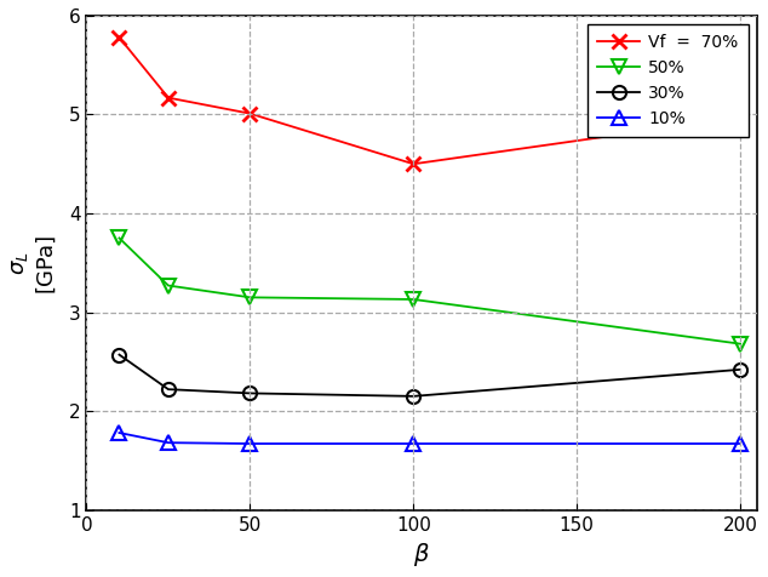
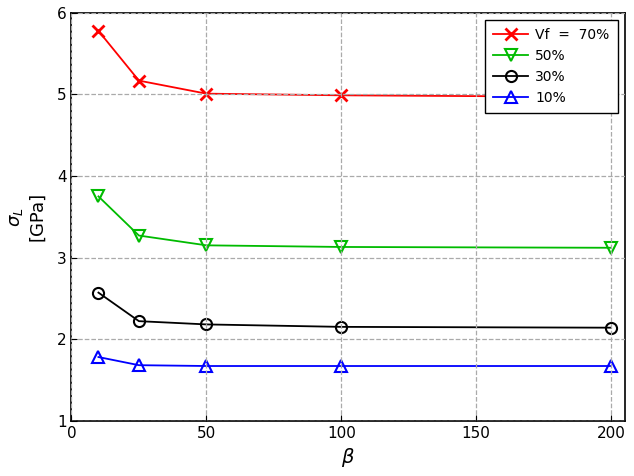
Vf = 70%/100: 4.50 -> 4.99
50%/200: 2.68 -> 3.12
30%/200: 2.42 -> 2.14
